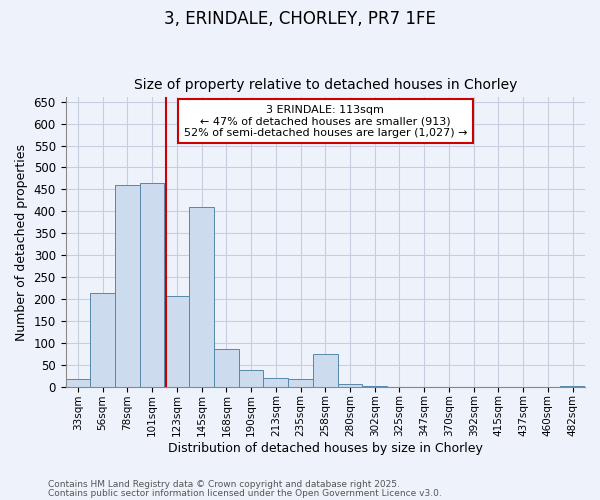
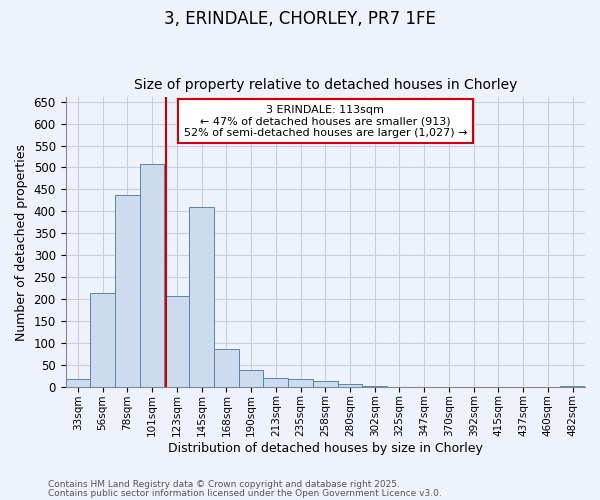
78sqm: 460 -> 437
101sqm: 465 -> 507
258sqm: 75 -> 14
